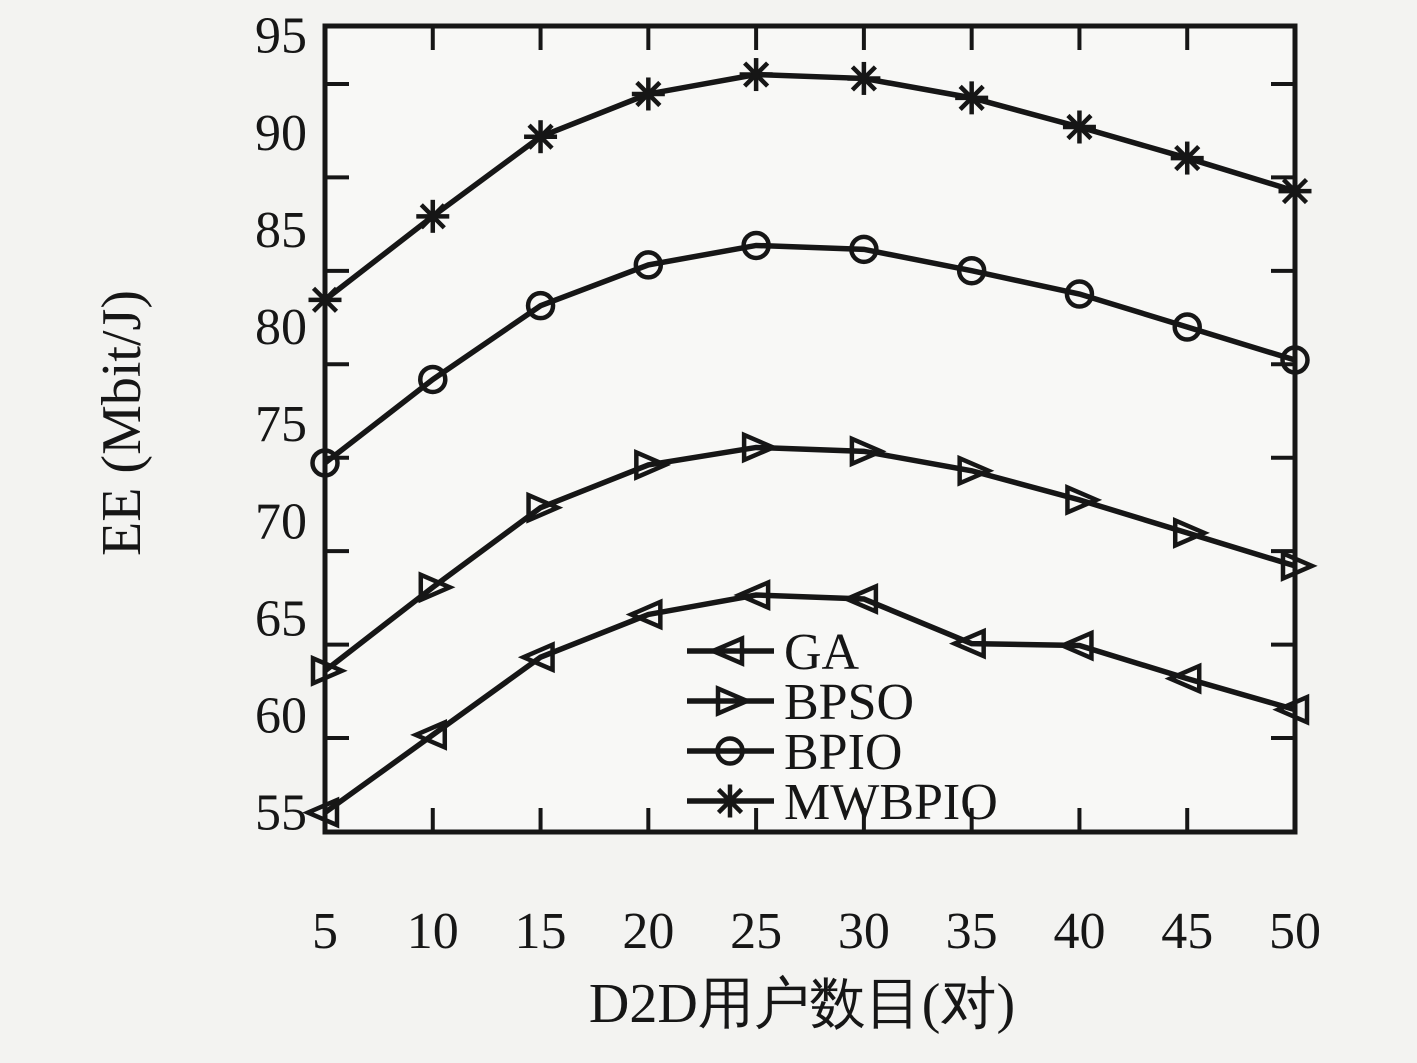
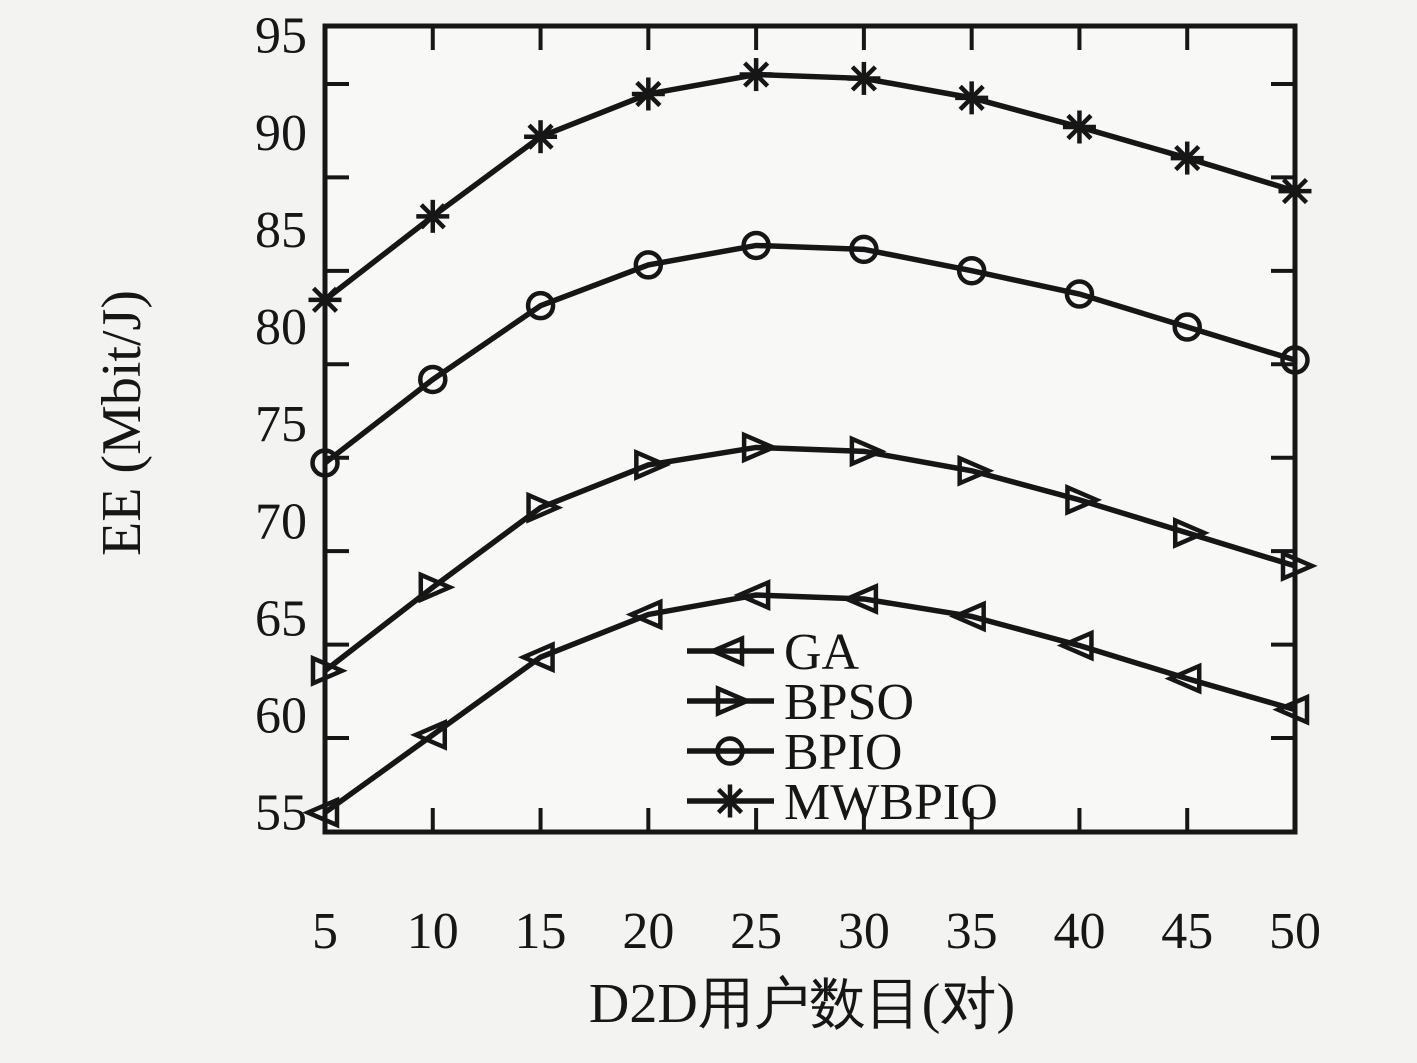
GA/35: 63.7 -> 65.1
